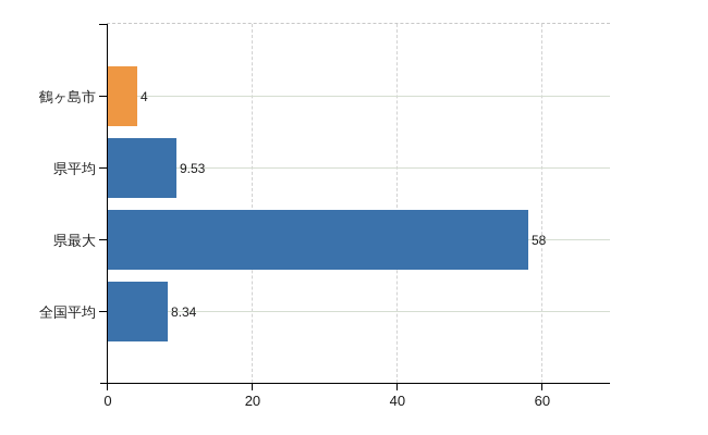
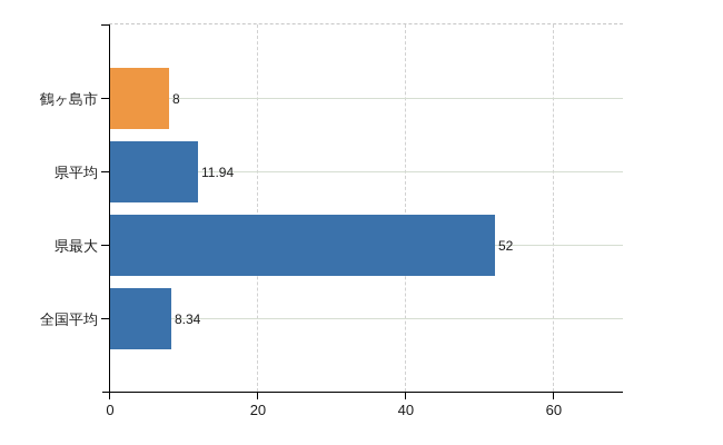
鶴ヶ島市: 4 -> 8
県平均: 9.53 -> 11.94
県最大: 58 -> 52
